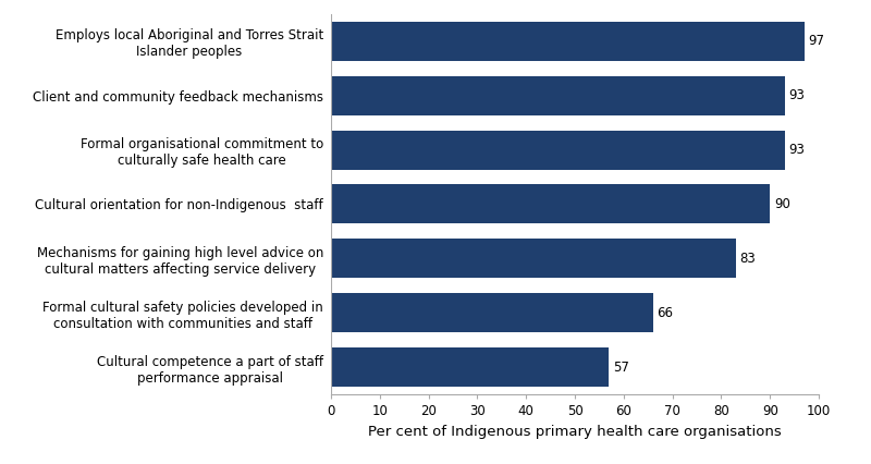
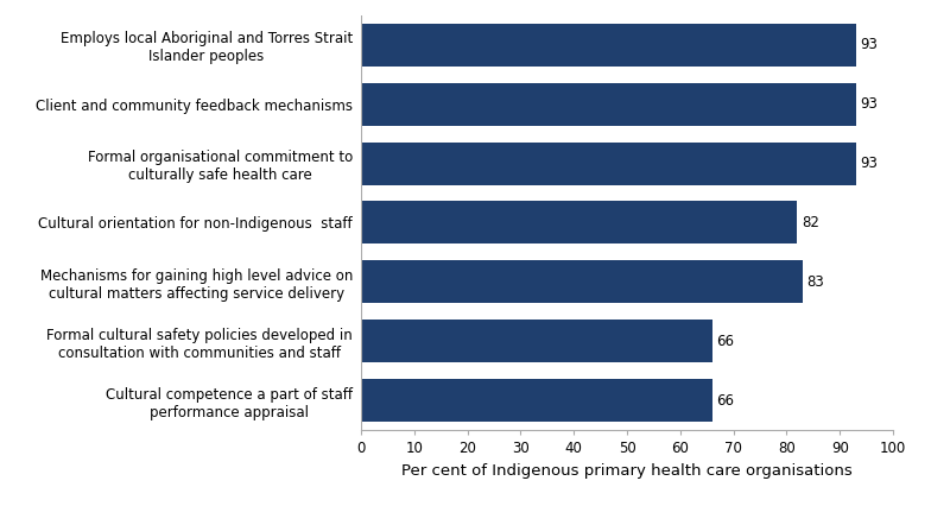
Employs local Aboriginal and Torres Strait Islander peoples: 97 -> 93
Cultural orientation for non-Indigenous staff: 90 -> 82
Cultural competence a part of staff performance appraisal: 57 -> 66
